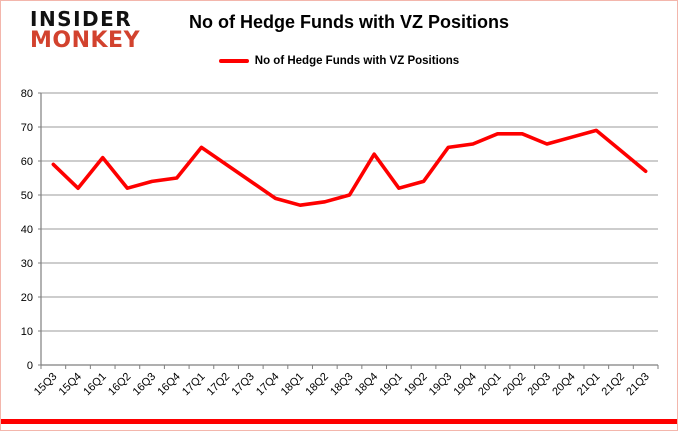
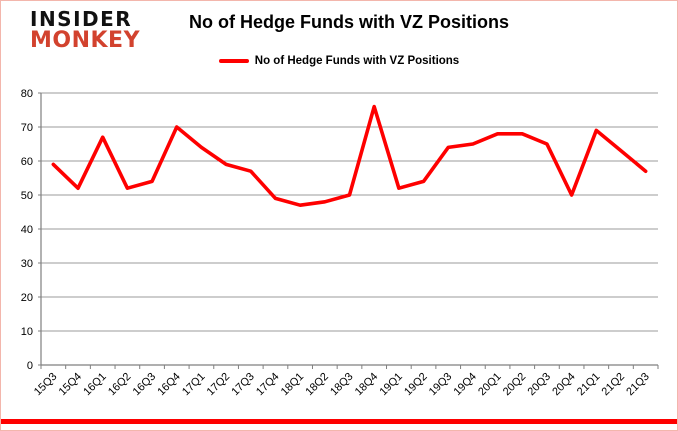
16Q1: 61 -> 67
16Q4: 55 -> 70
17Q3: 54 -> 57
18Q4: 62 -> 76
20Q4: 67 -> 50
